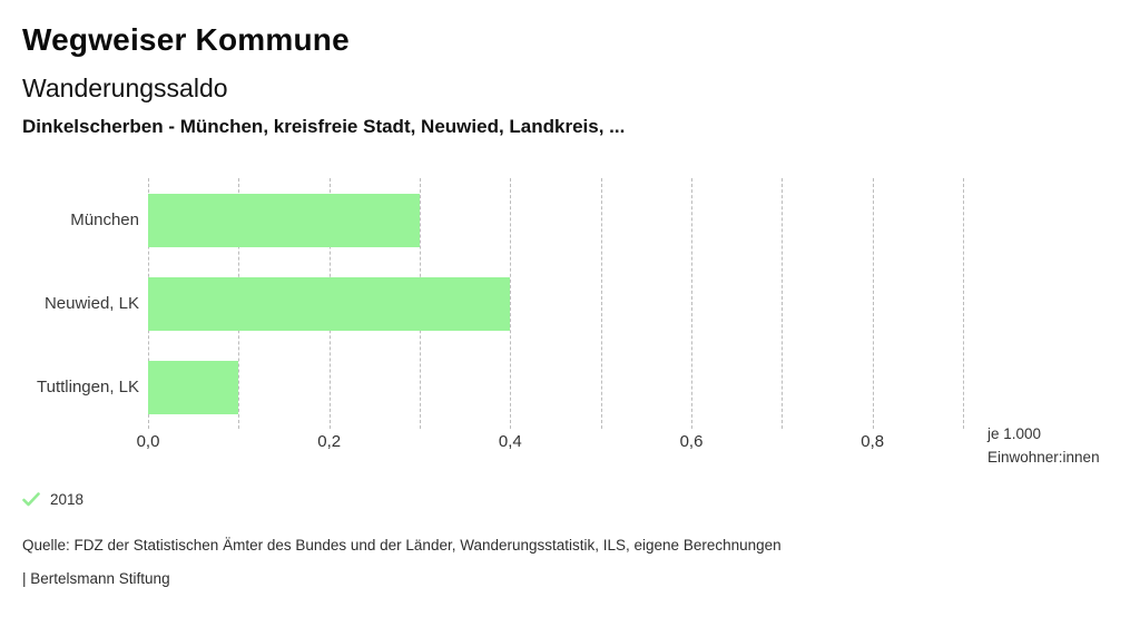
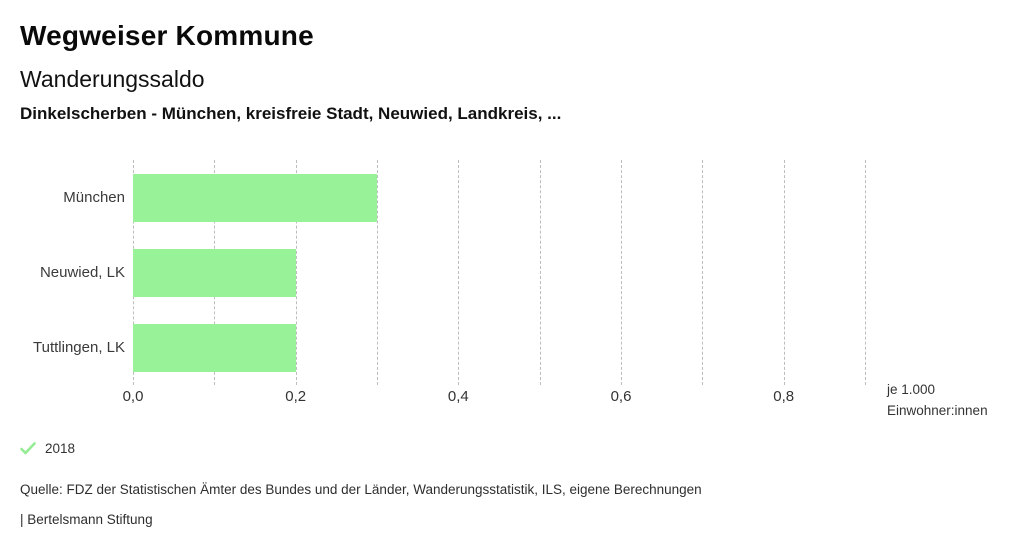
Neuwied, LK: 0,4 -> 0,2
Tuttlingen, LK: 0,1 -> 0,2
